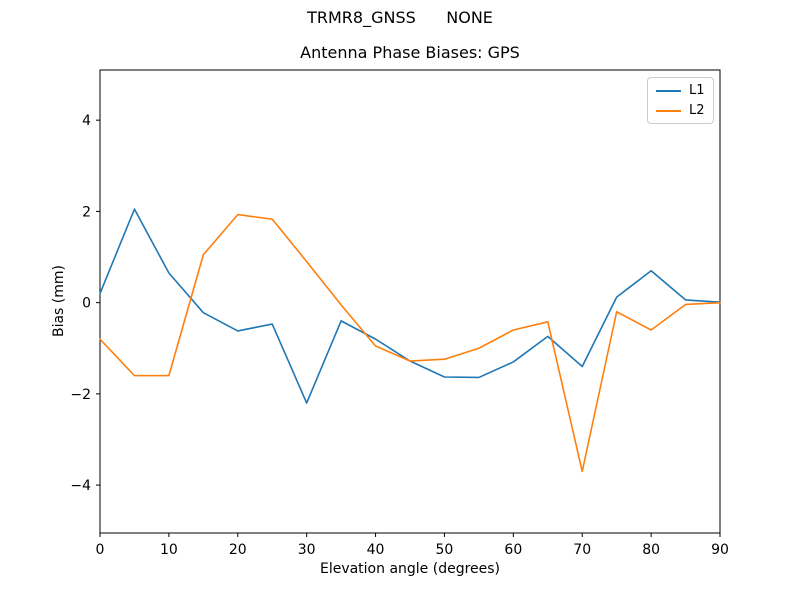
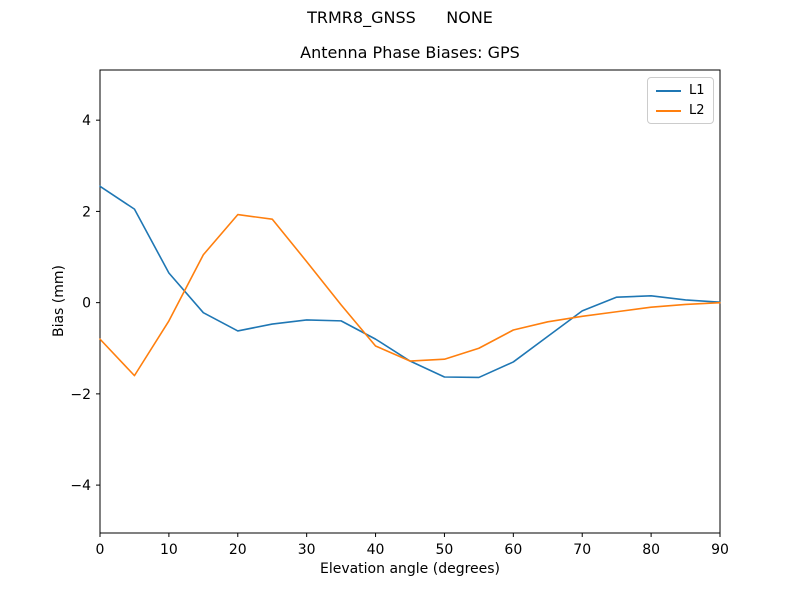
L1/0: 0.2 -> 2.5
L2/10: -1.6 -> -0.4
L1/30: -2.2 -> -0.4
L1/70: -1.4 -> -0.2
L2/70: -3.7 -> -0.3
L1/80: 0.7 -> 0.1
L2/80: -0.6 -> -0.1
